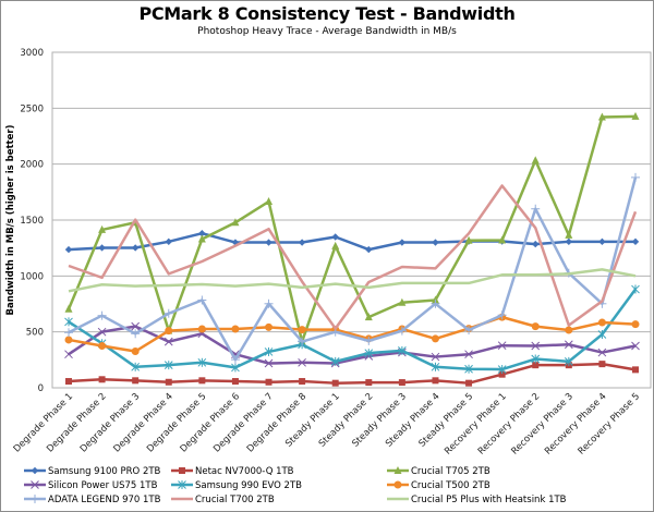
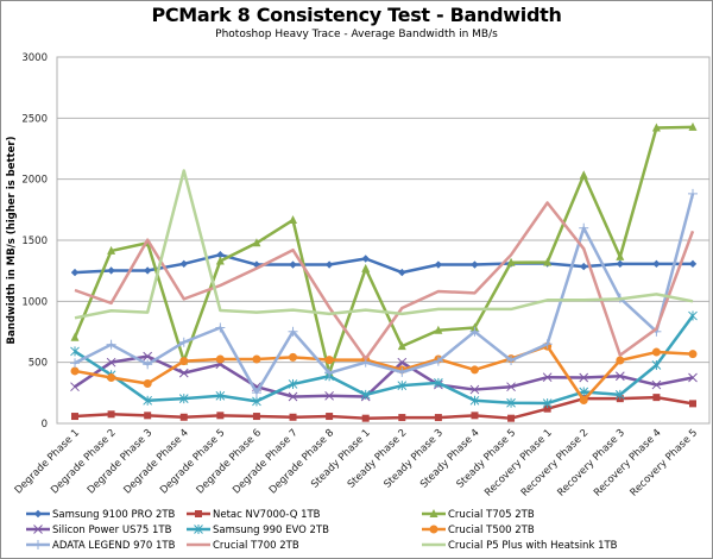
Crucial P5 Plus with Heatsink 1TB/Degrade Phase 4: 920 -> 2070
Silicon Power US75 1TB/Steady Phase 2: 280 -> 500
Crucial T500 2TB/Recovery Phase 2: 550 -> 190
